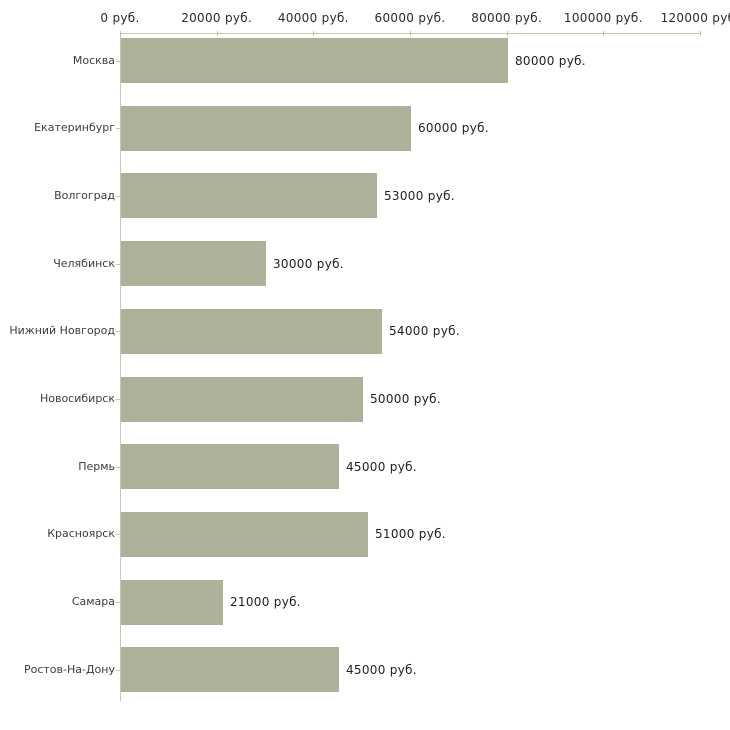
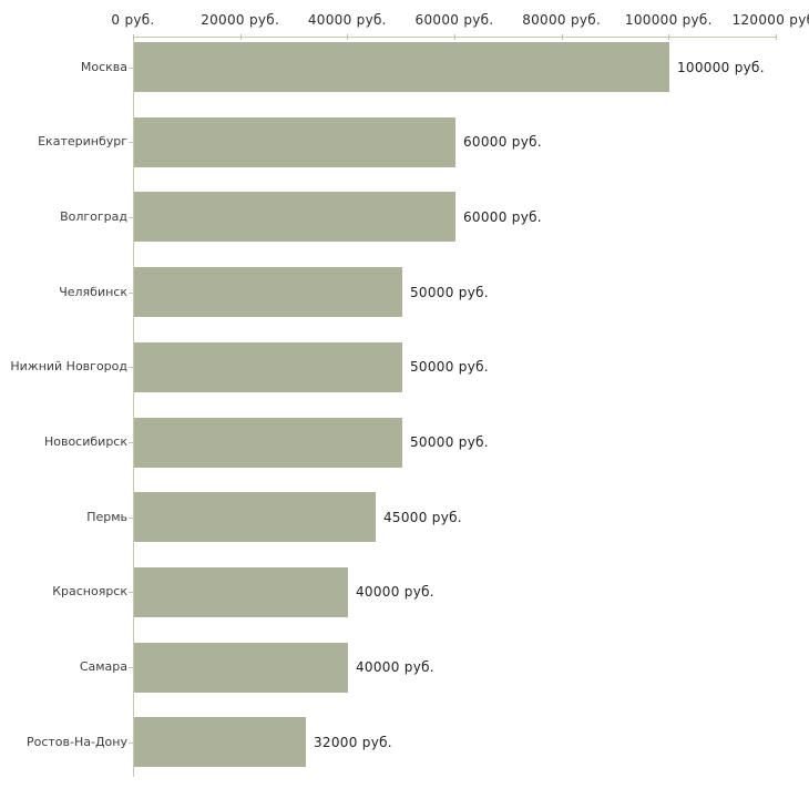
Москва: 80000 -> 100000
Волгоград: 53000 -> 60000
Челябинск: 30000 -> 50000
Нижний Новгород: 54000 -> 50000
Красноярск: 51000 -> 40000
Самара: 21000 -> 40000
Ростов-На-Дону: 45000 -> 32000
